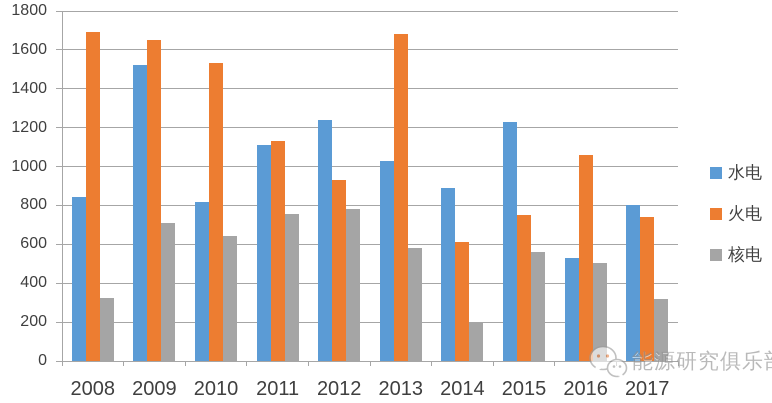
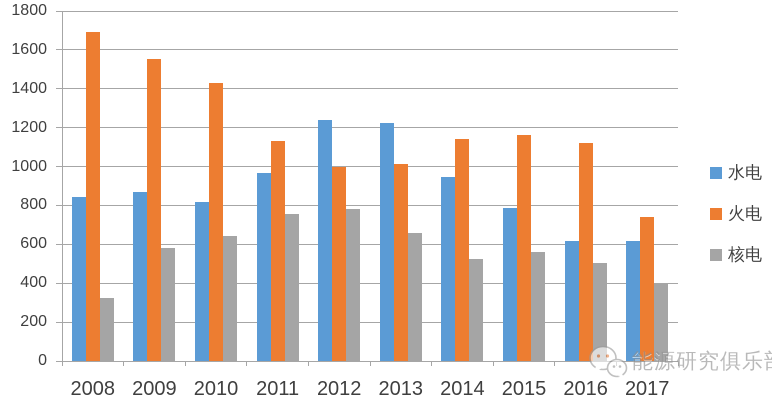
水电/2009: 1520 -> 870
火电/2009: 1650 -> 1550
核电/2009: 710 -> 580
火电/2010: 1530 -> 1430
水电/2011: 1110 -> 960
火电/2012: 930 -> 1000
水电/2013: 1030 -> 1220
火电/2013: 1680 -> 1020
核电/2013: 580 -> 660
水电/2014: 890 -> 940
火电/2014: 610 -> 1140
核电/2014: 200 -> 530
水电/2015: 1230 -> 790
火电/2015: 750 -> 1160
水电/2016: 530 -> 620
火电/2016: 1060 -> 1120
水电/2017: 800 -> 620
核电/2017: 320 -> 400
